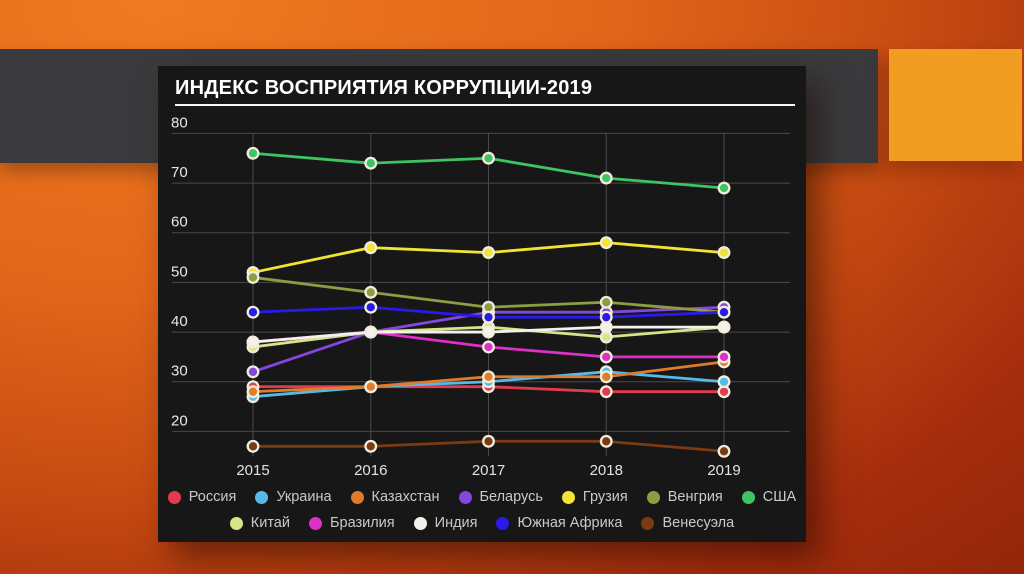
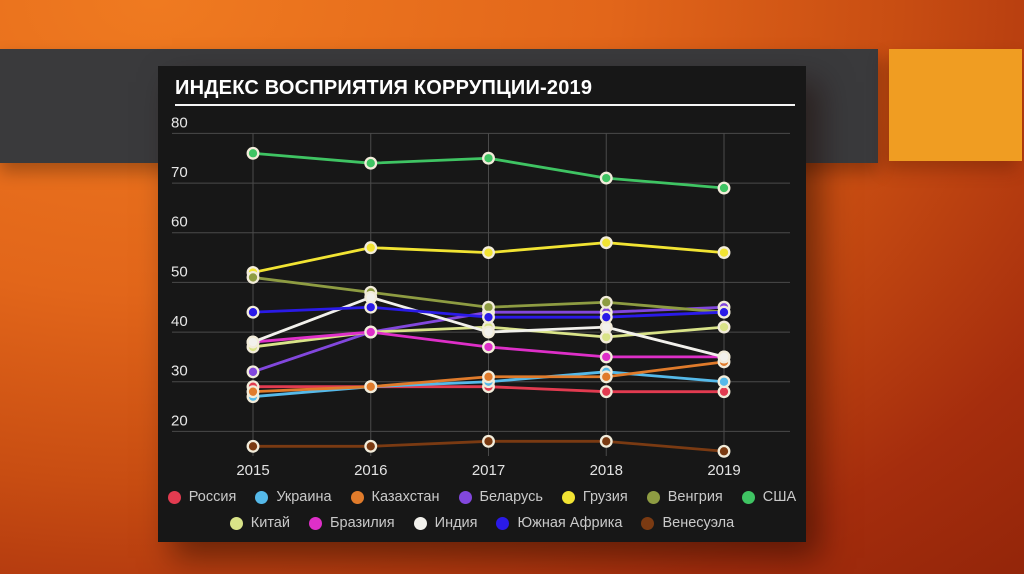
Индия/2016: 40 -> 47
Индия/2019: 41 -> 35
